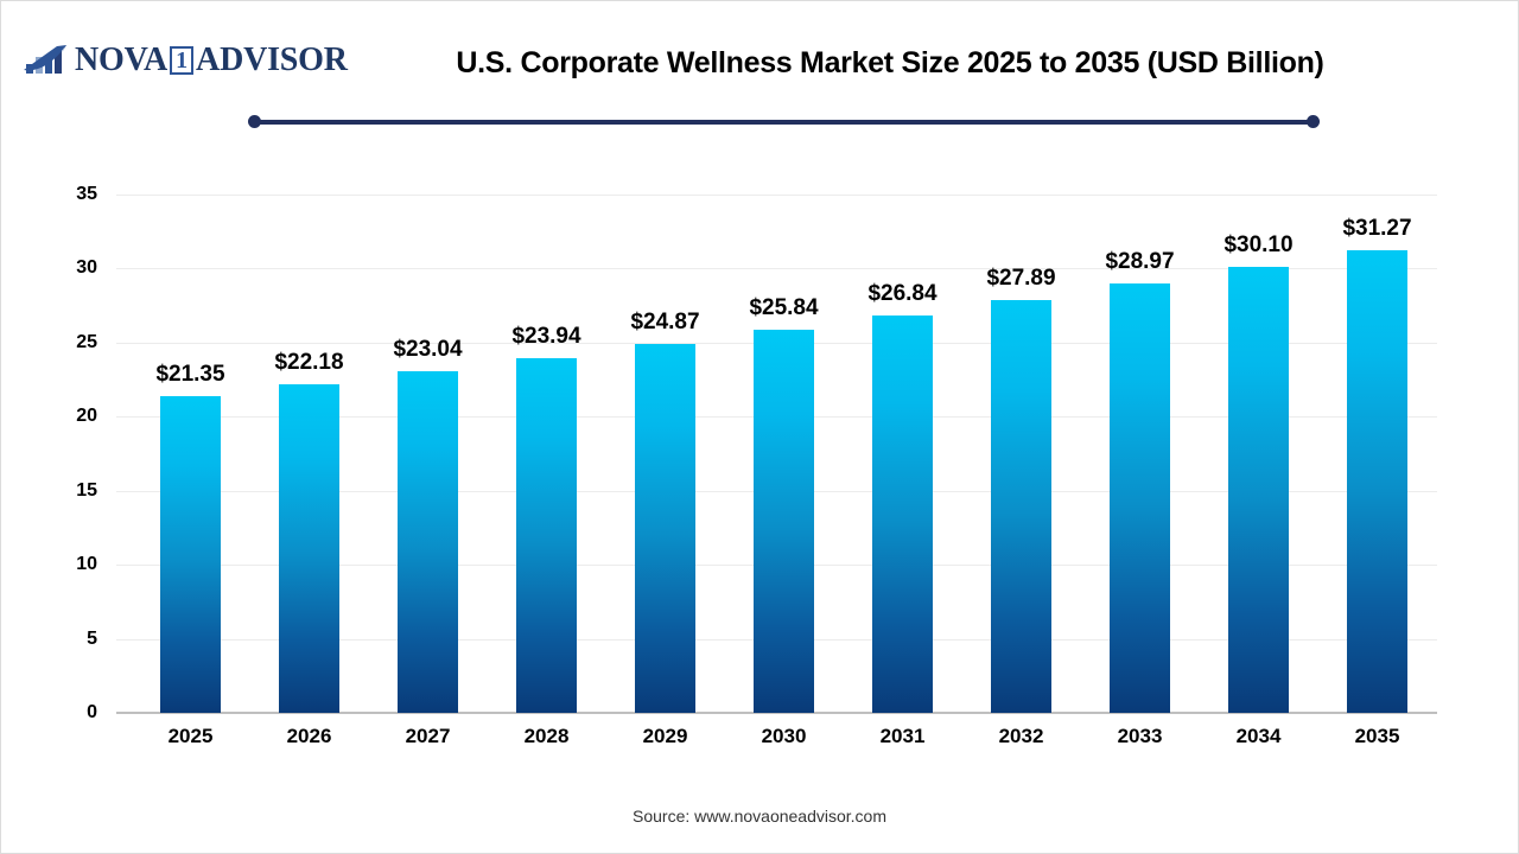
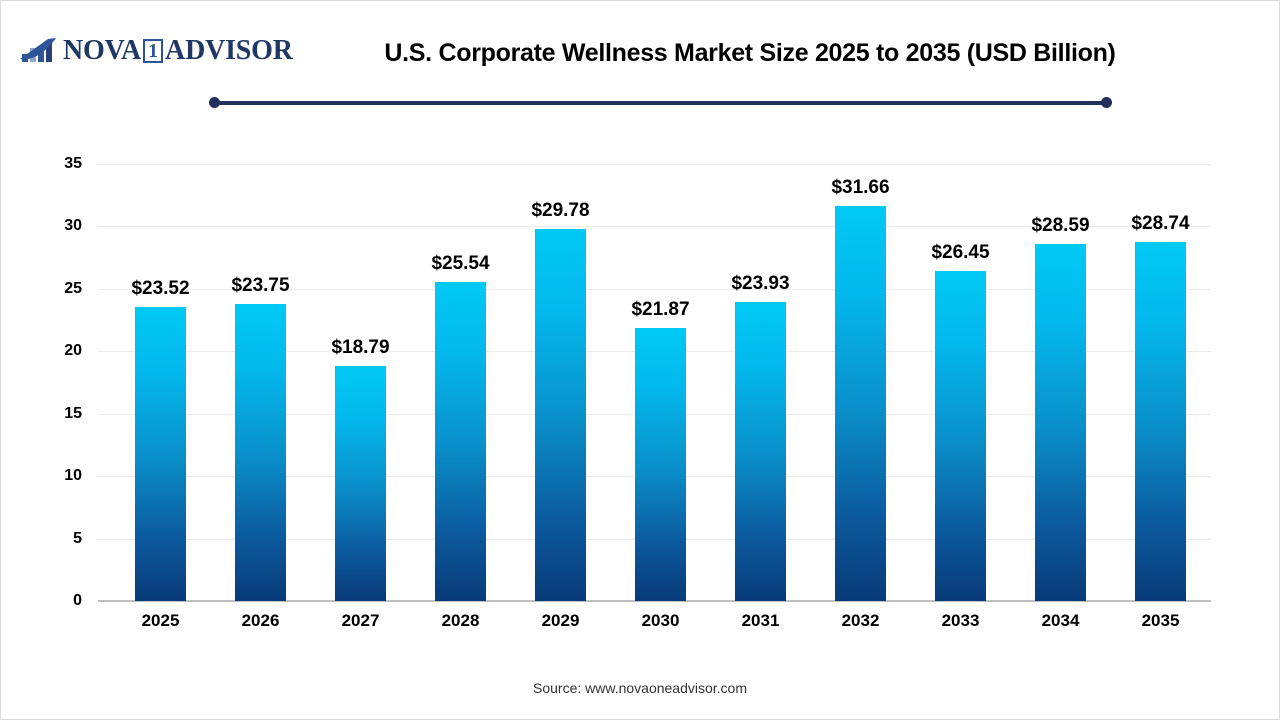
2025: $21.35 -> $23.52
2026: $22.18 -> $23.75
2027: $23.04 -> $18.79
2028: $23.94 -> $25.54
2029: $24.87 -> $29.78
2030: $25.84 -> $21.87
2031: $26.84 -> $23.93
2032: $27.89 -> $31.66
2033: $28.97 -> $26.45
2034: $30.10 -> $28.59
2035: $31.27 -> $28.74
